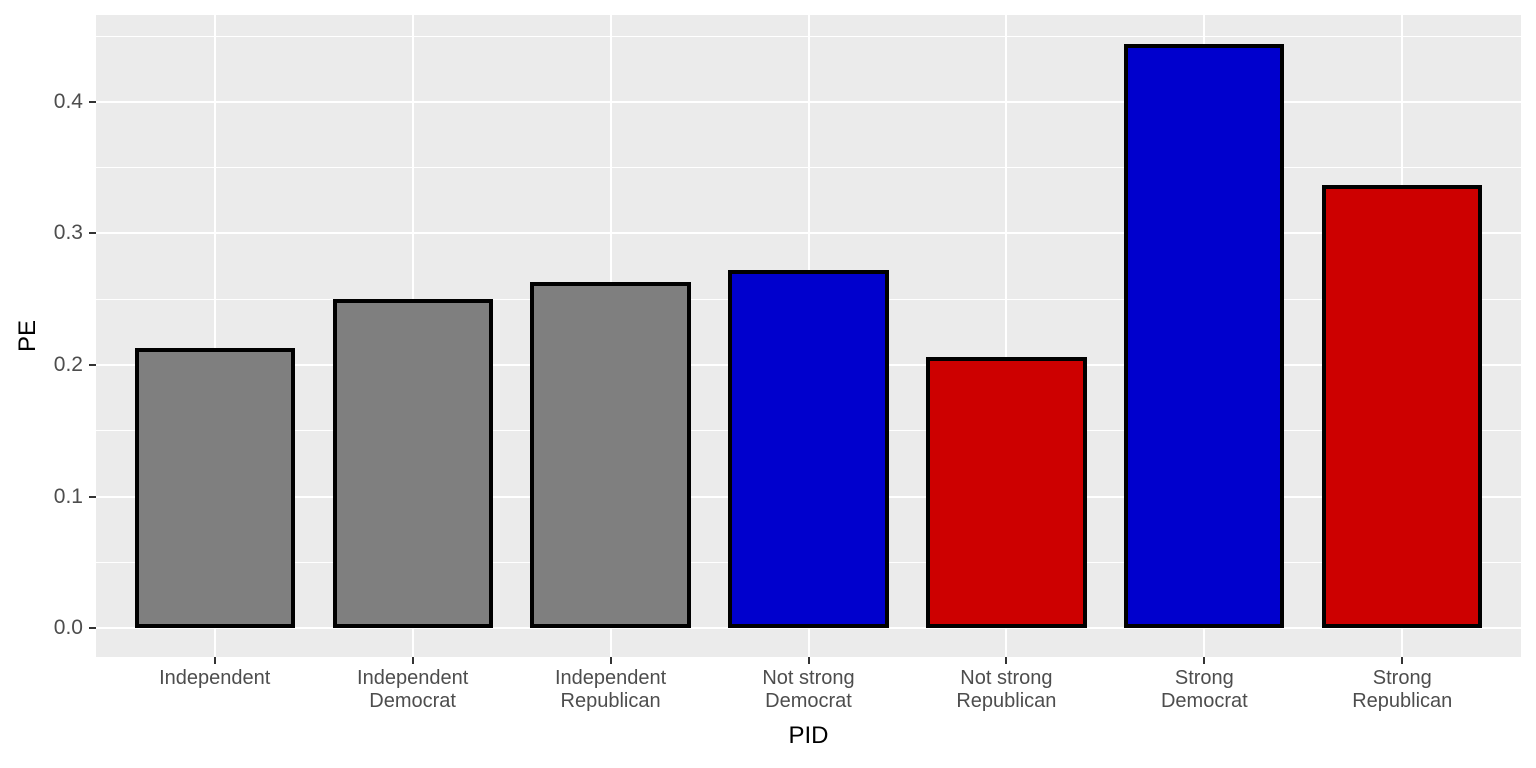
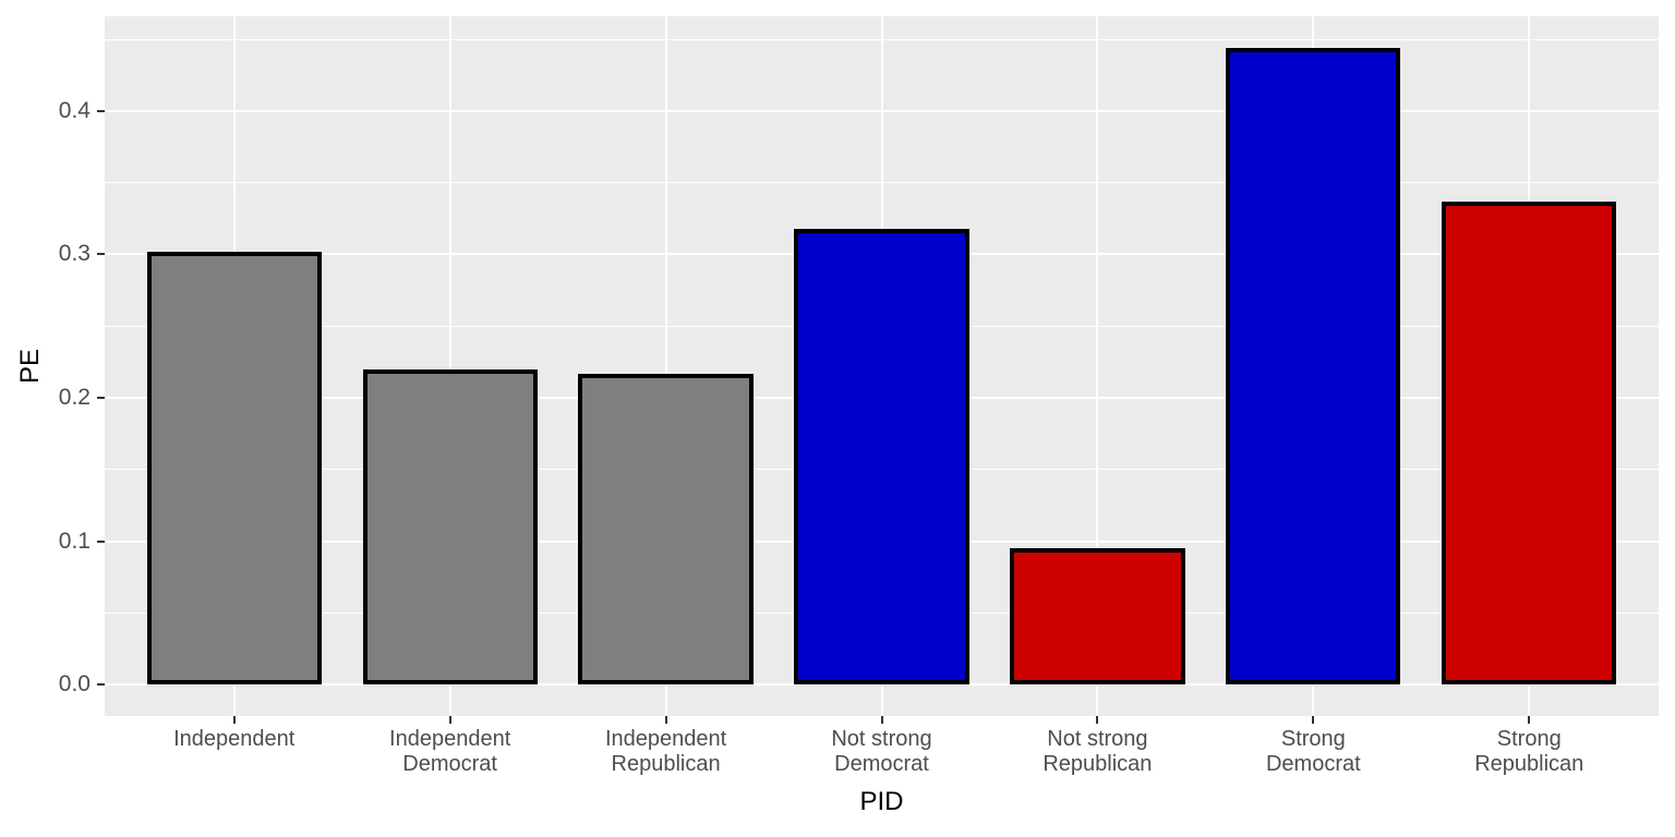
Independent: 0.213 -> 0.302
Independent Democrat: 0.250 -> 0.220
Independent Republican: 0.263 -> 0.217
Not strong Democrat: 0.272 -> 0.318
Not strong Republican: 0.206 -> 0.095
